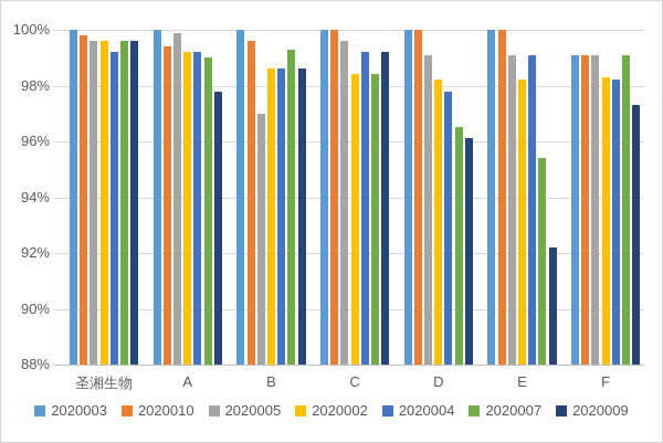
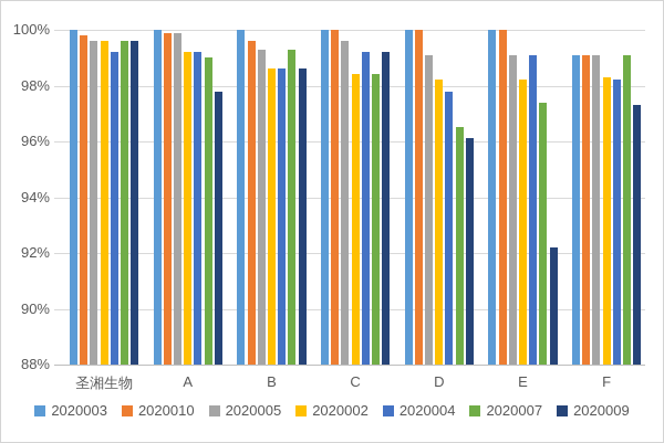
2020010/A: 99.4% -> 99.9%
2020005/B: 97.0% -> 99.3%
2020007/E: 95.4% -> 97.4%
